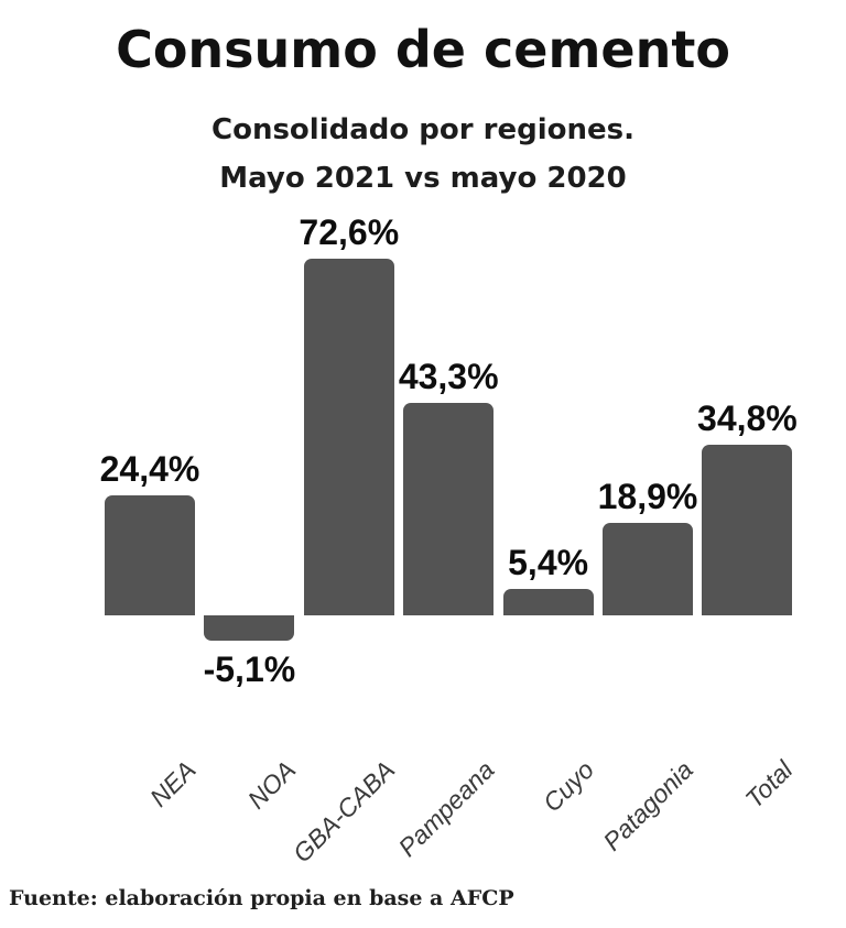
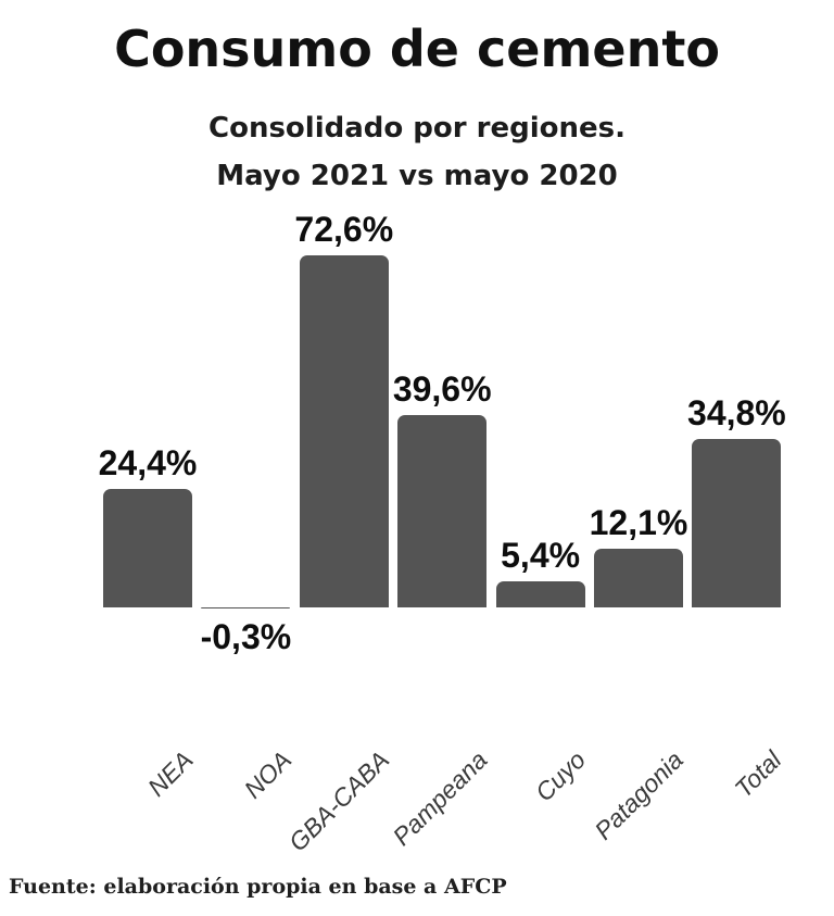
NOA: -5,1% -> -0,3%
Pampeana: 43,3% -> 39,6%
Patagonia: 18,9% -> 12,1%
